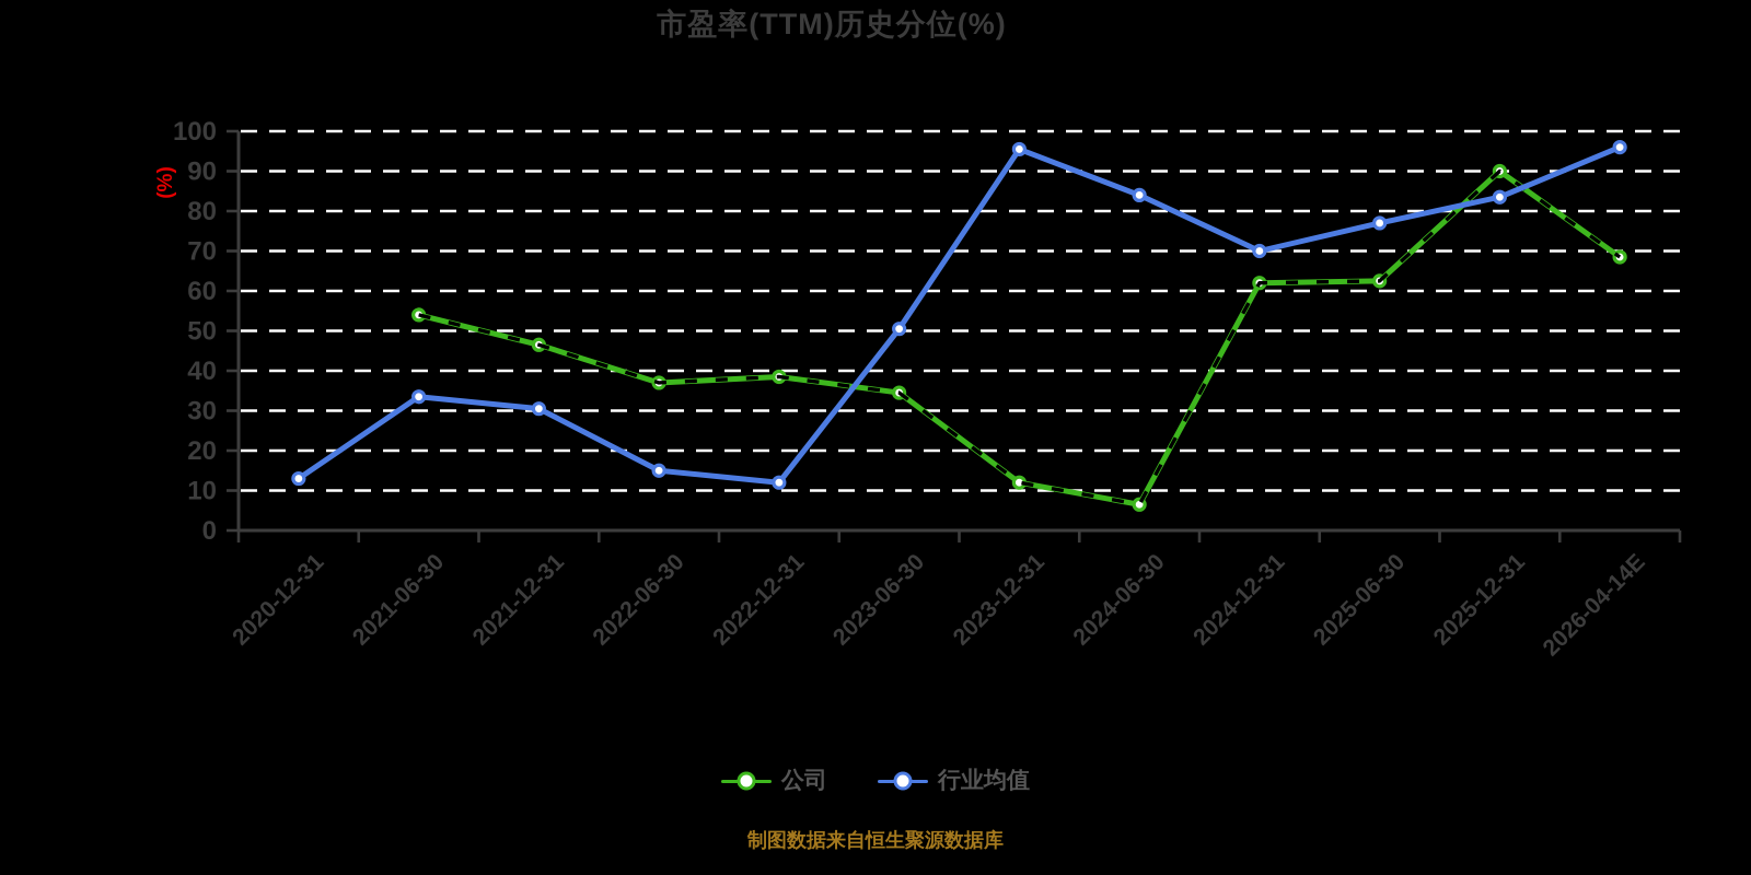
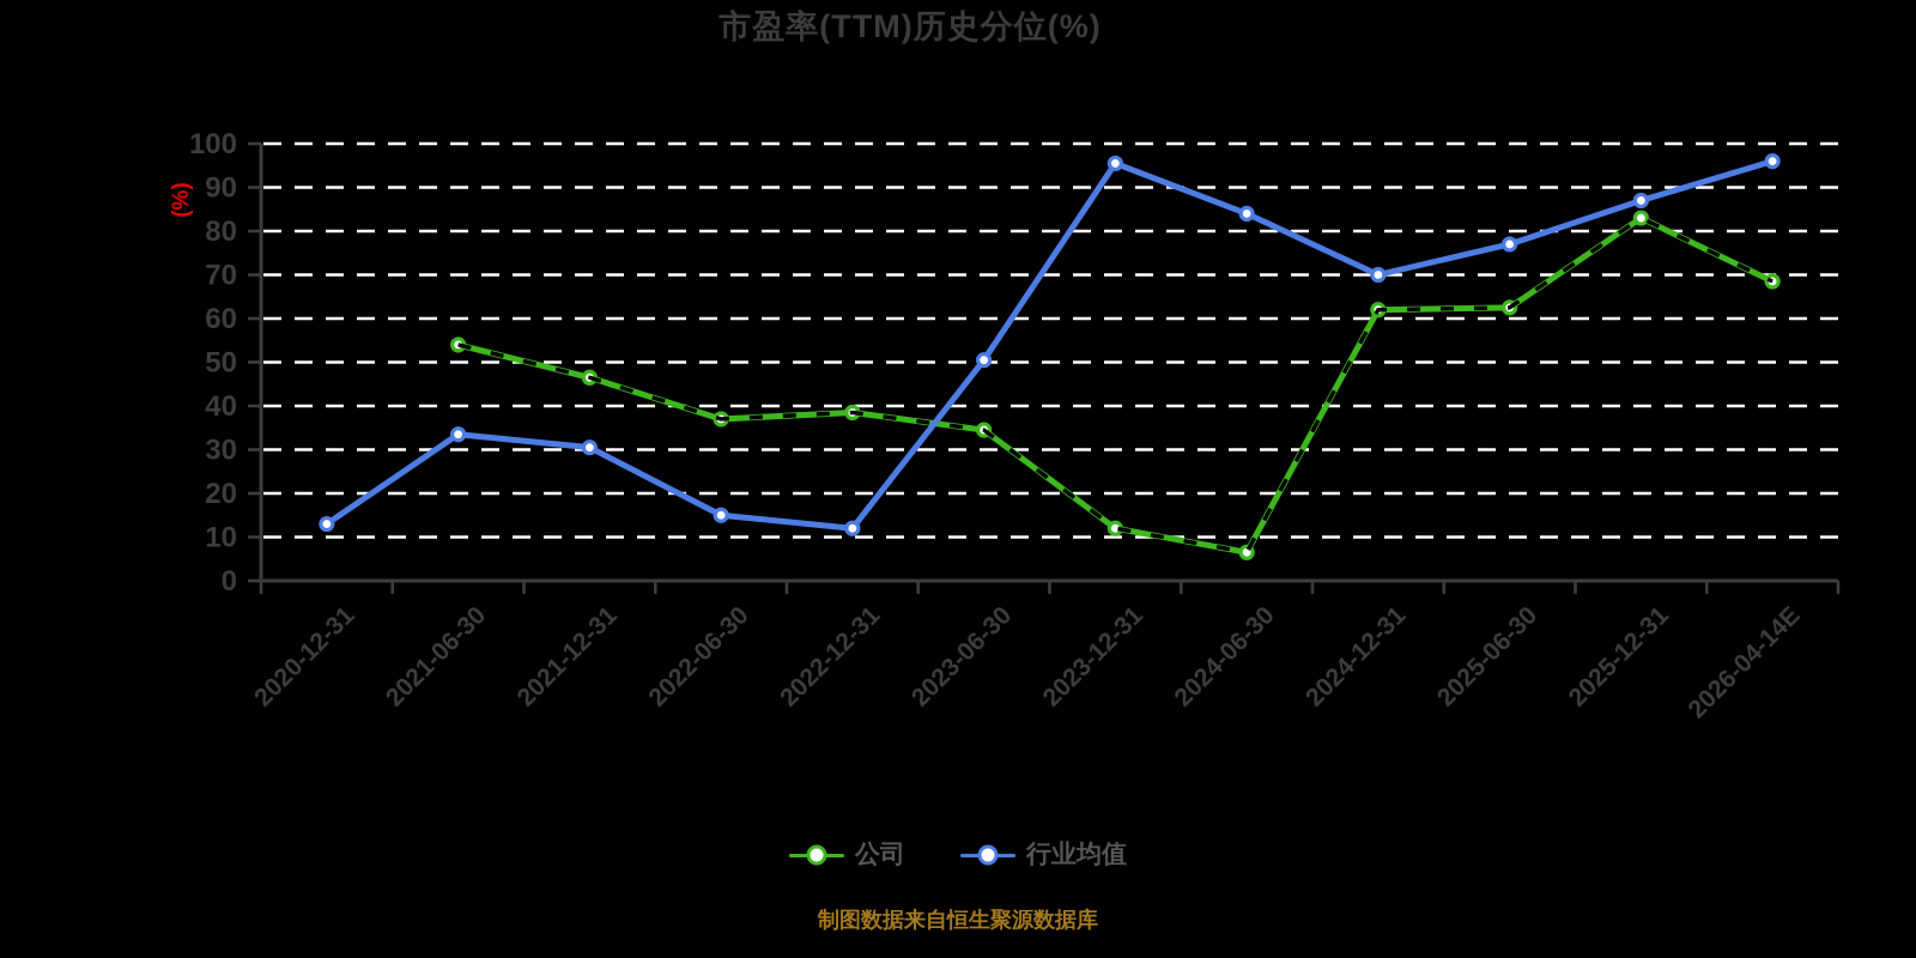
公司/2025-12-31: 90 -> 83
行业均值/2025-12-31: 84 -> 87
